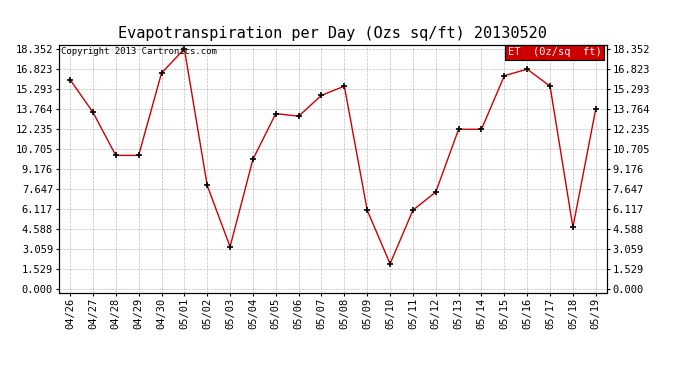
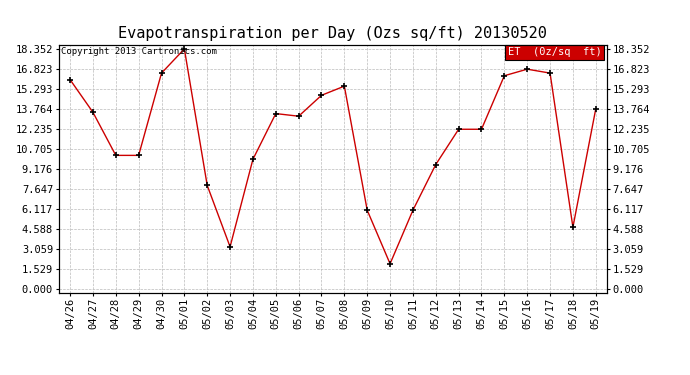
05/12: 7.4 -> 9.5
05/17: 15.5 -> 16.5
